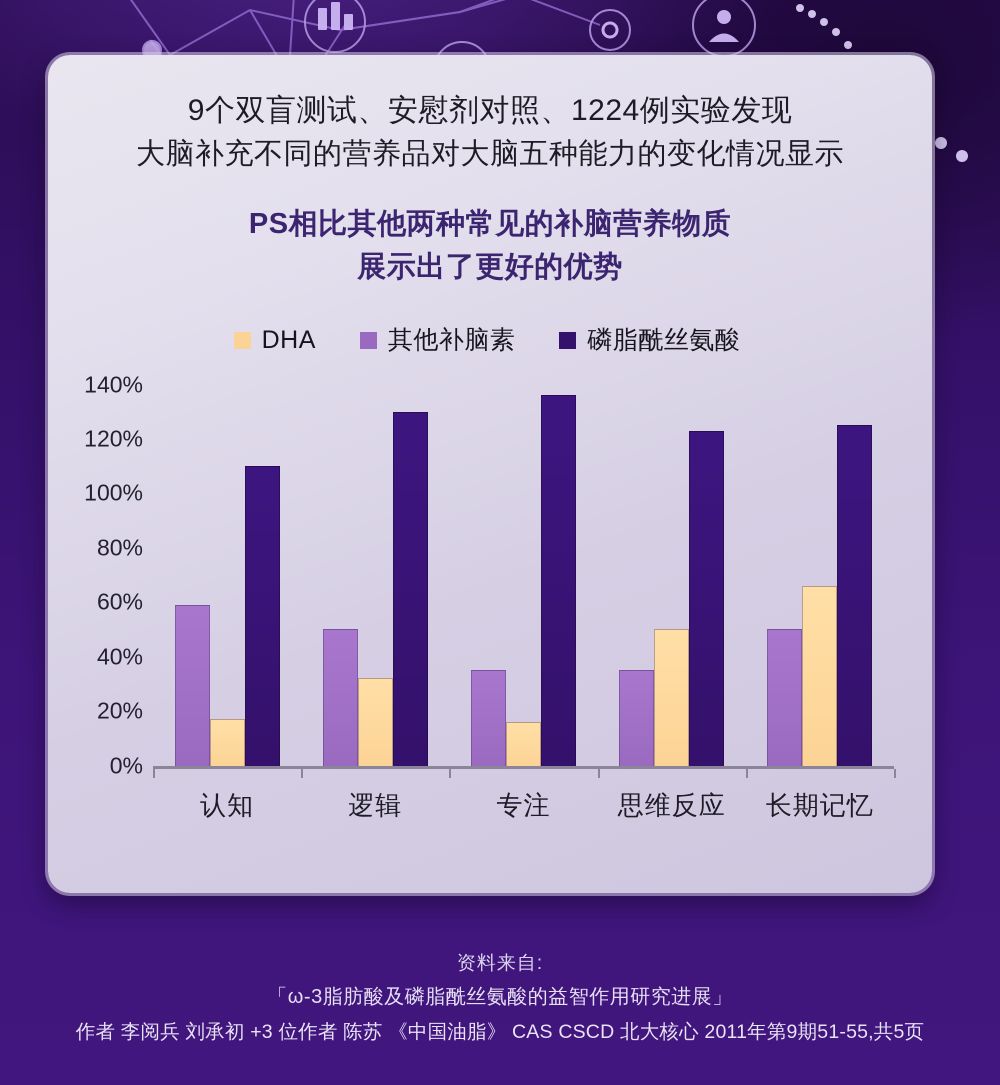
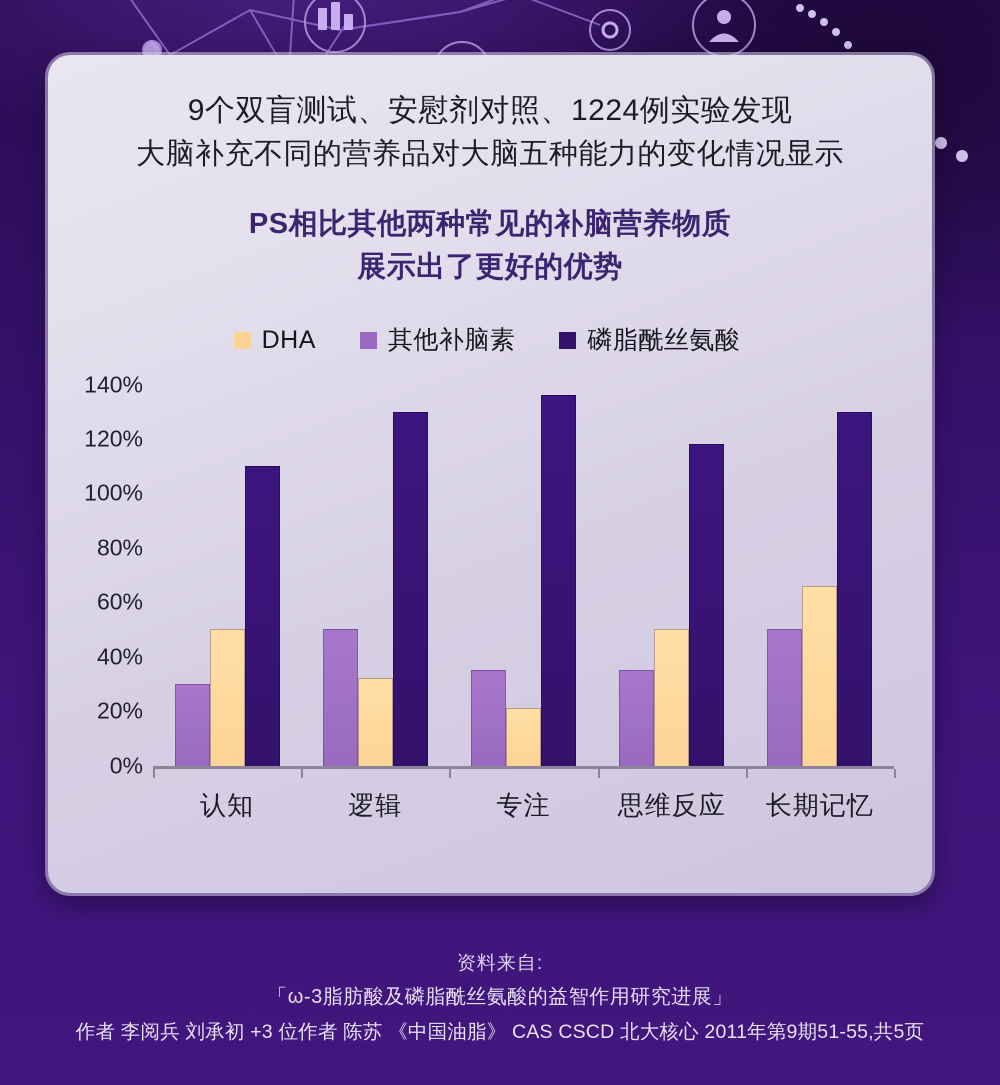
其他补脑素/认知: 59% -> 30%
DHA/认知: 17% -> 50%
DHA/专注: 16% -> 21%
磷脂酰丝氨酸/思维反应: 123% -> 118%
磷脂酰丝氨酸/长期记忆: 125% -> 130%
